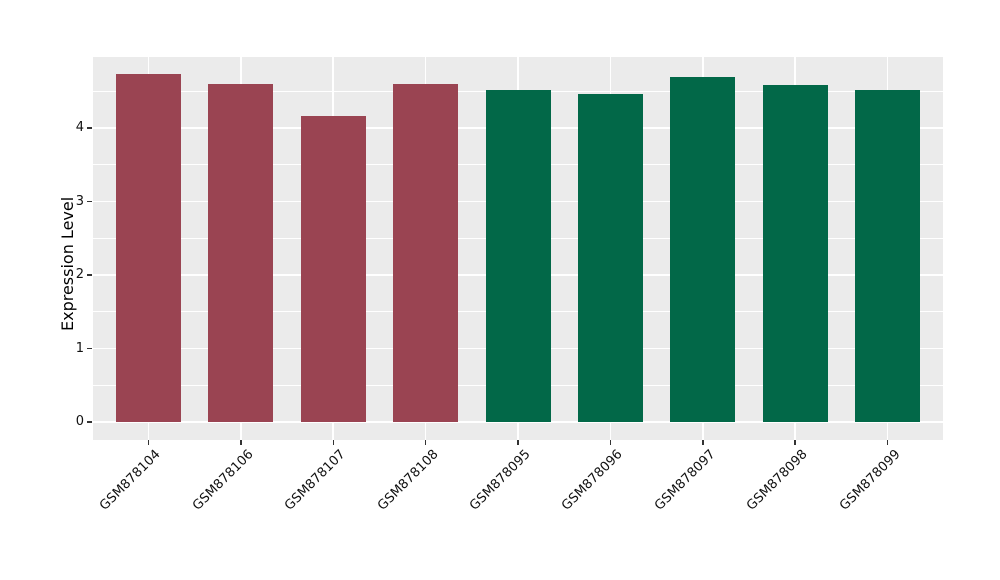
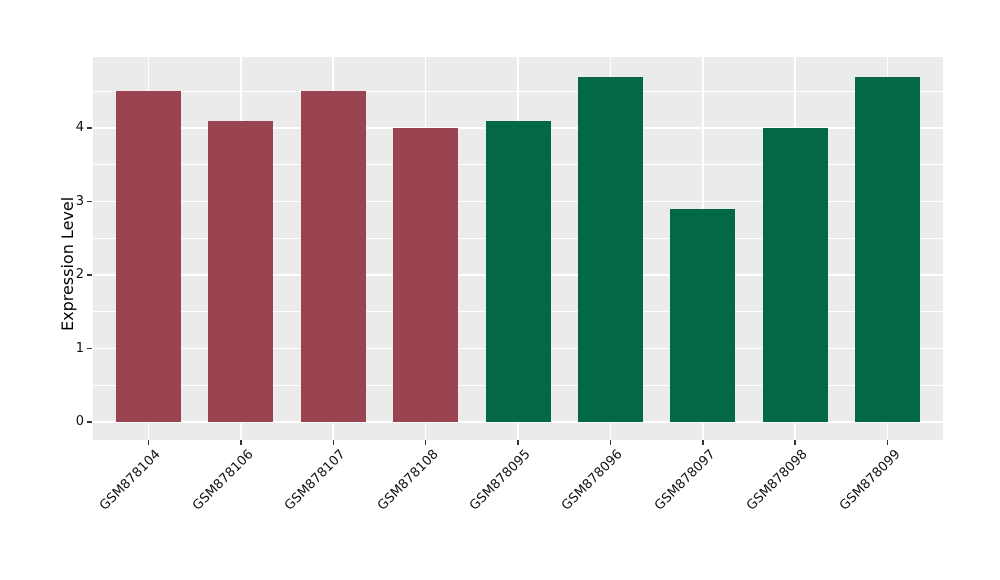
GSM878104: 4.7 -> 4.5
GSM878106: 4.6 -> 4.1
GSM878107: 4.2 -> 4.5
GSM878108: 4.6 -> 4.0
GSM878095: 4.5 -> 4.1
GSM878096: 4.5 -> 4.7
GSM878097: 4.7 -> 2.9
GSM878098: 4.6 -> 4.0
GSM878099: 4.5 -> 4.7
